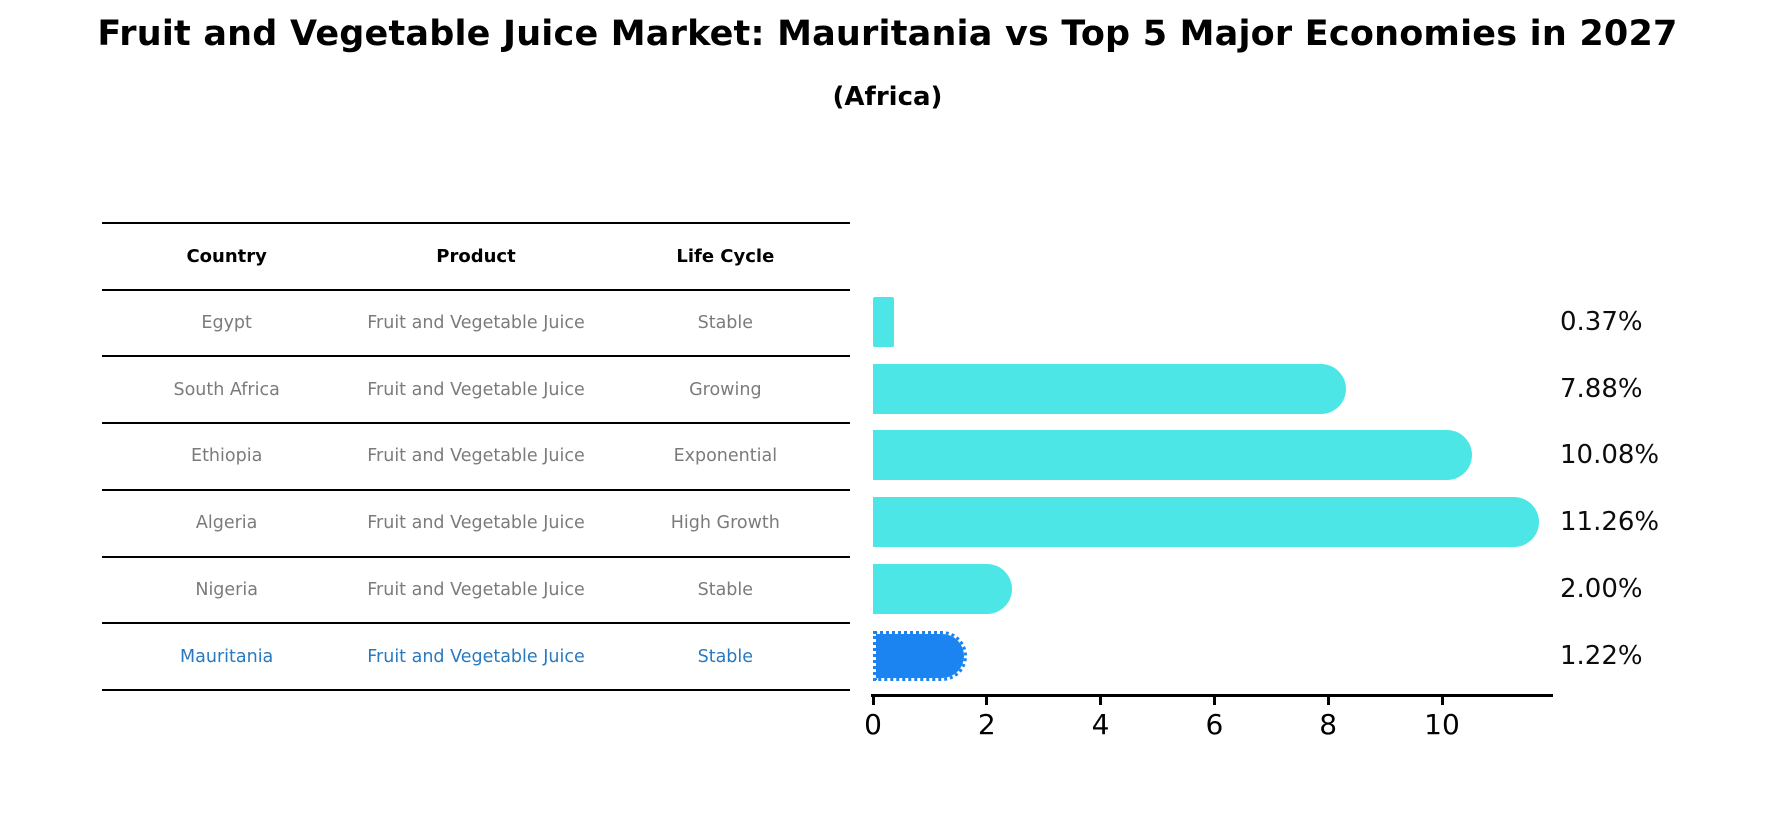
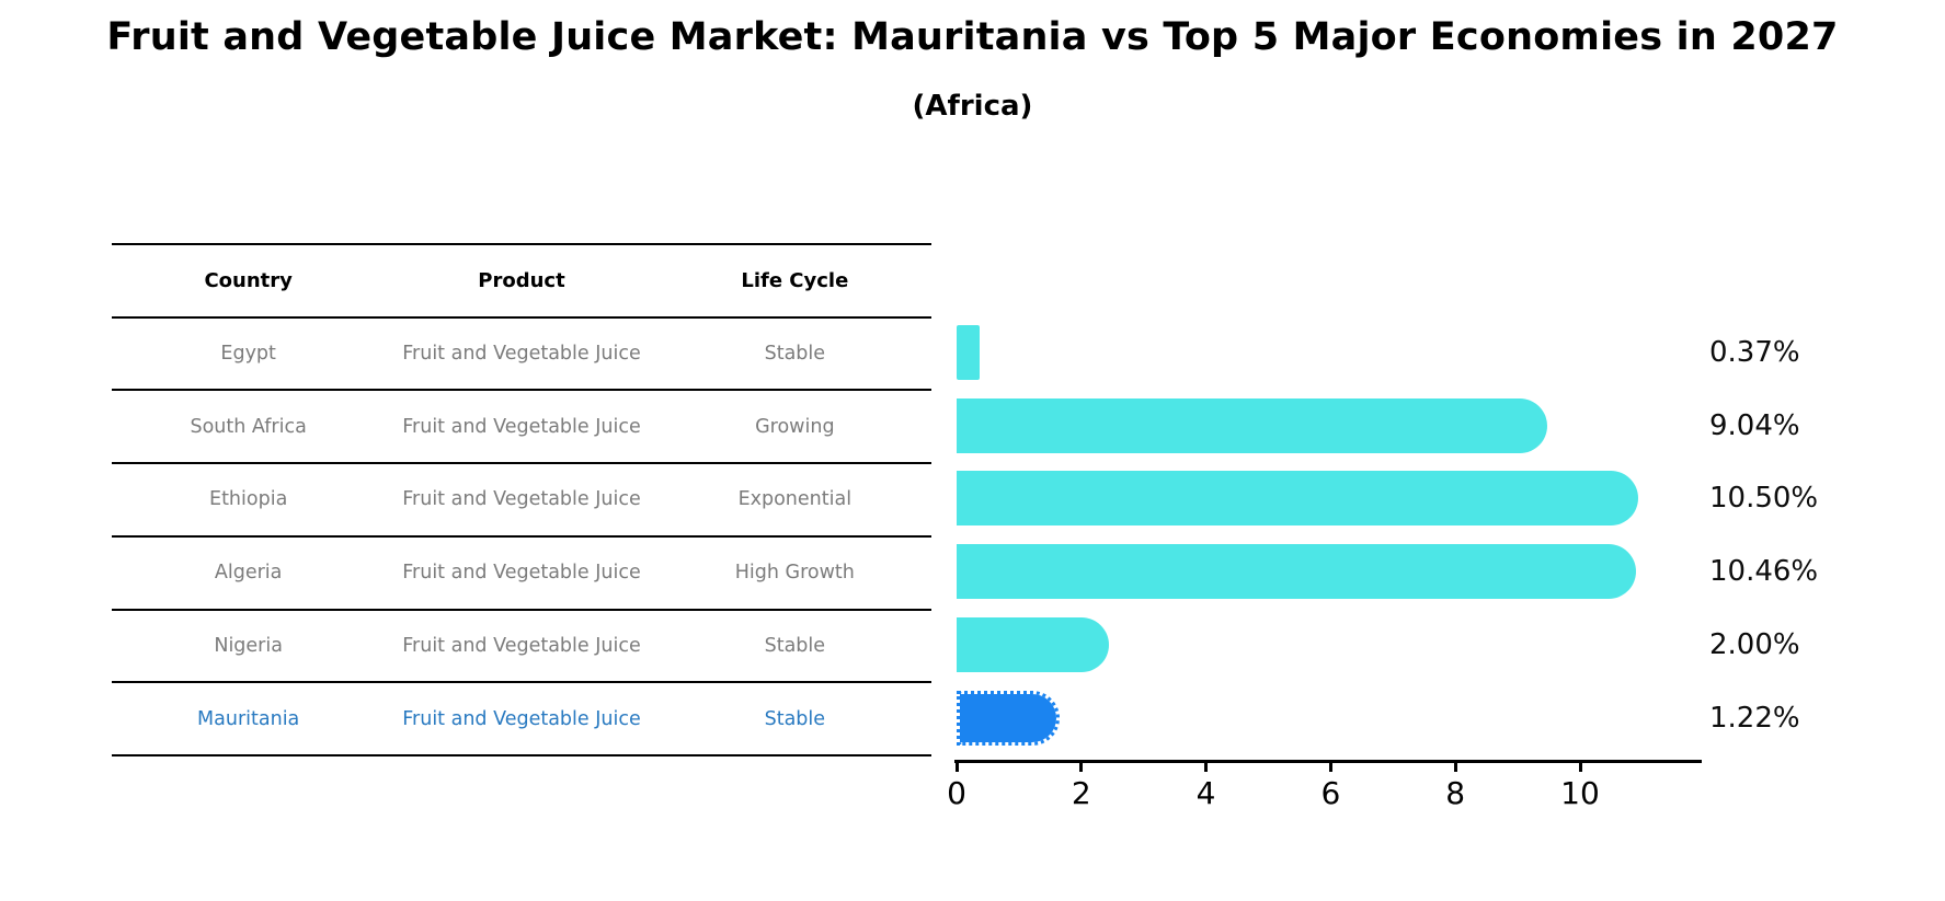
South Africa: 7.88% -> 9.04%
Ethiopia: 10.08% -> 10.50%
Algeria: 11.26% -> 10.46%
